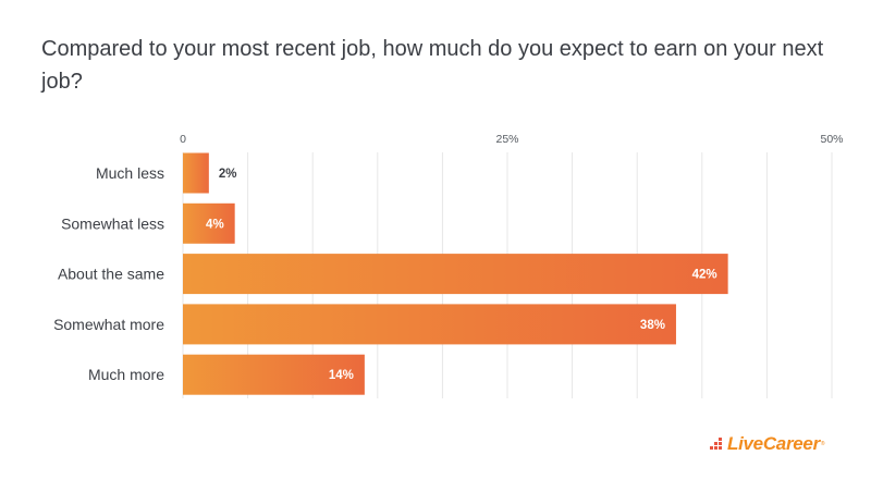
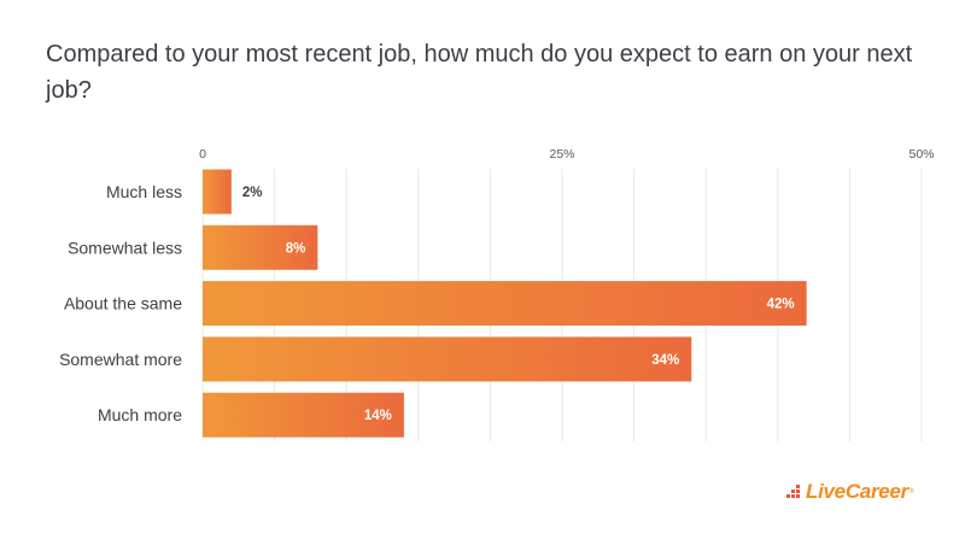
Somewhat less: 4% -> 8%
Somewhat more: 38% -> 34%
